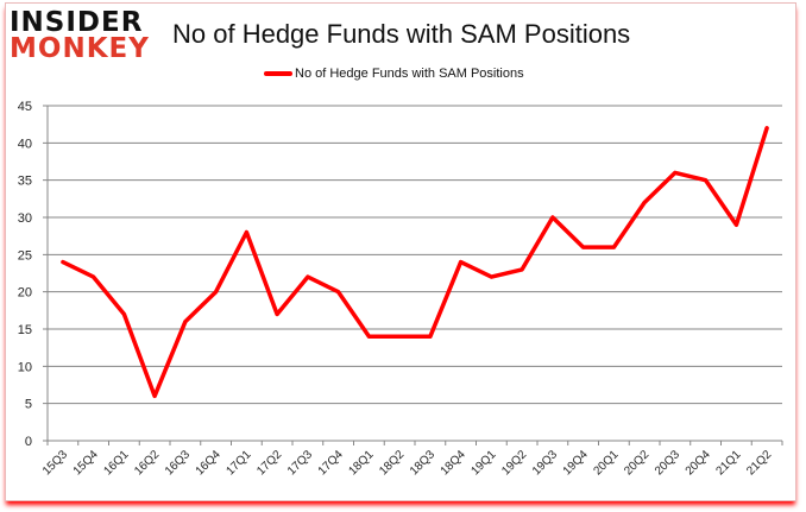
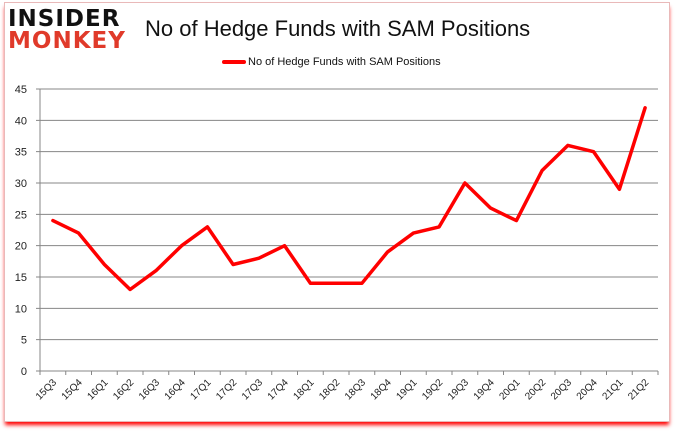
16Q2: 6 -> 13
17Q1: 28 -> 23
17Q3: 22 -> 18
18Q4: 24 -> 19
20Q1: 26 -> 24
